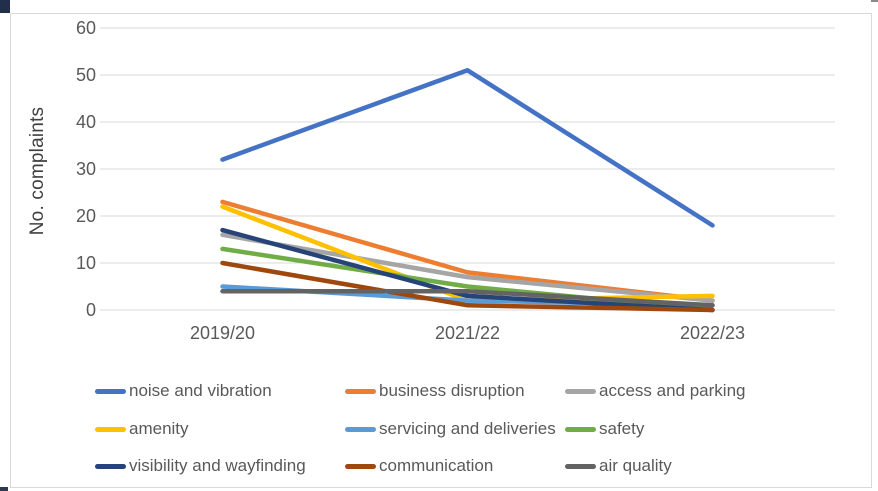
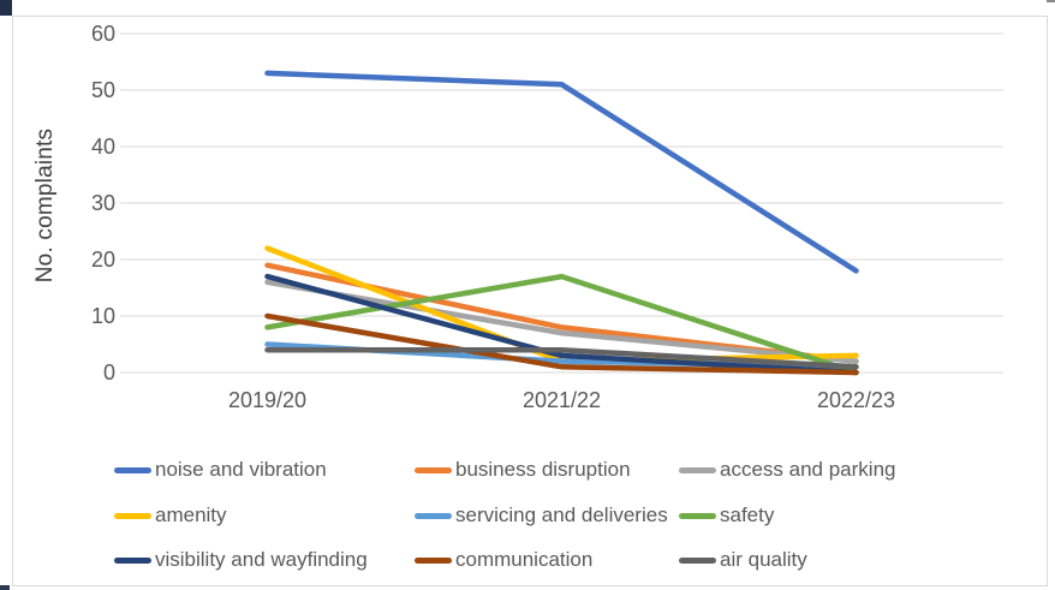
noise and vibration/2019/20: 32 -> 53
business disruption/2019/20: 23 -> 19
safety/2019/20: 13 -> 8
safety/2021/22: 5 -> 17
